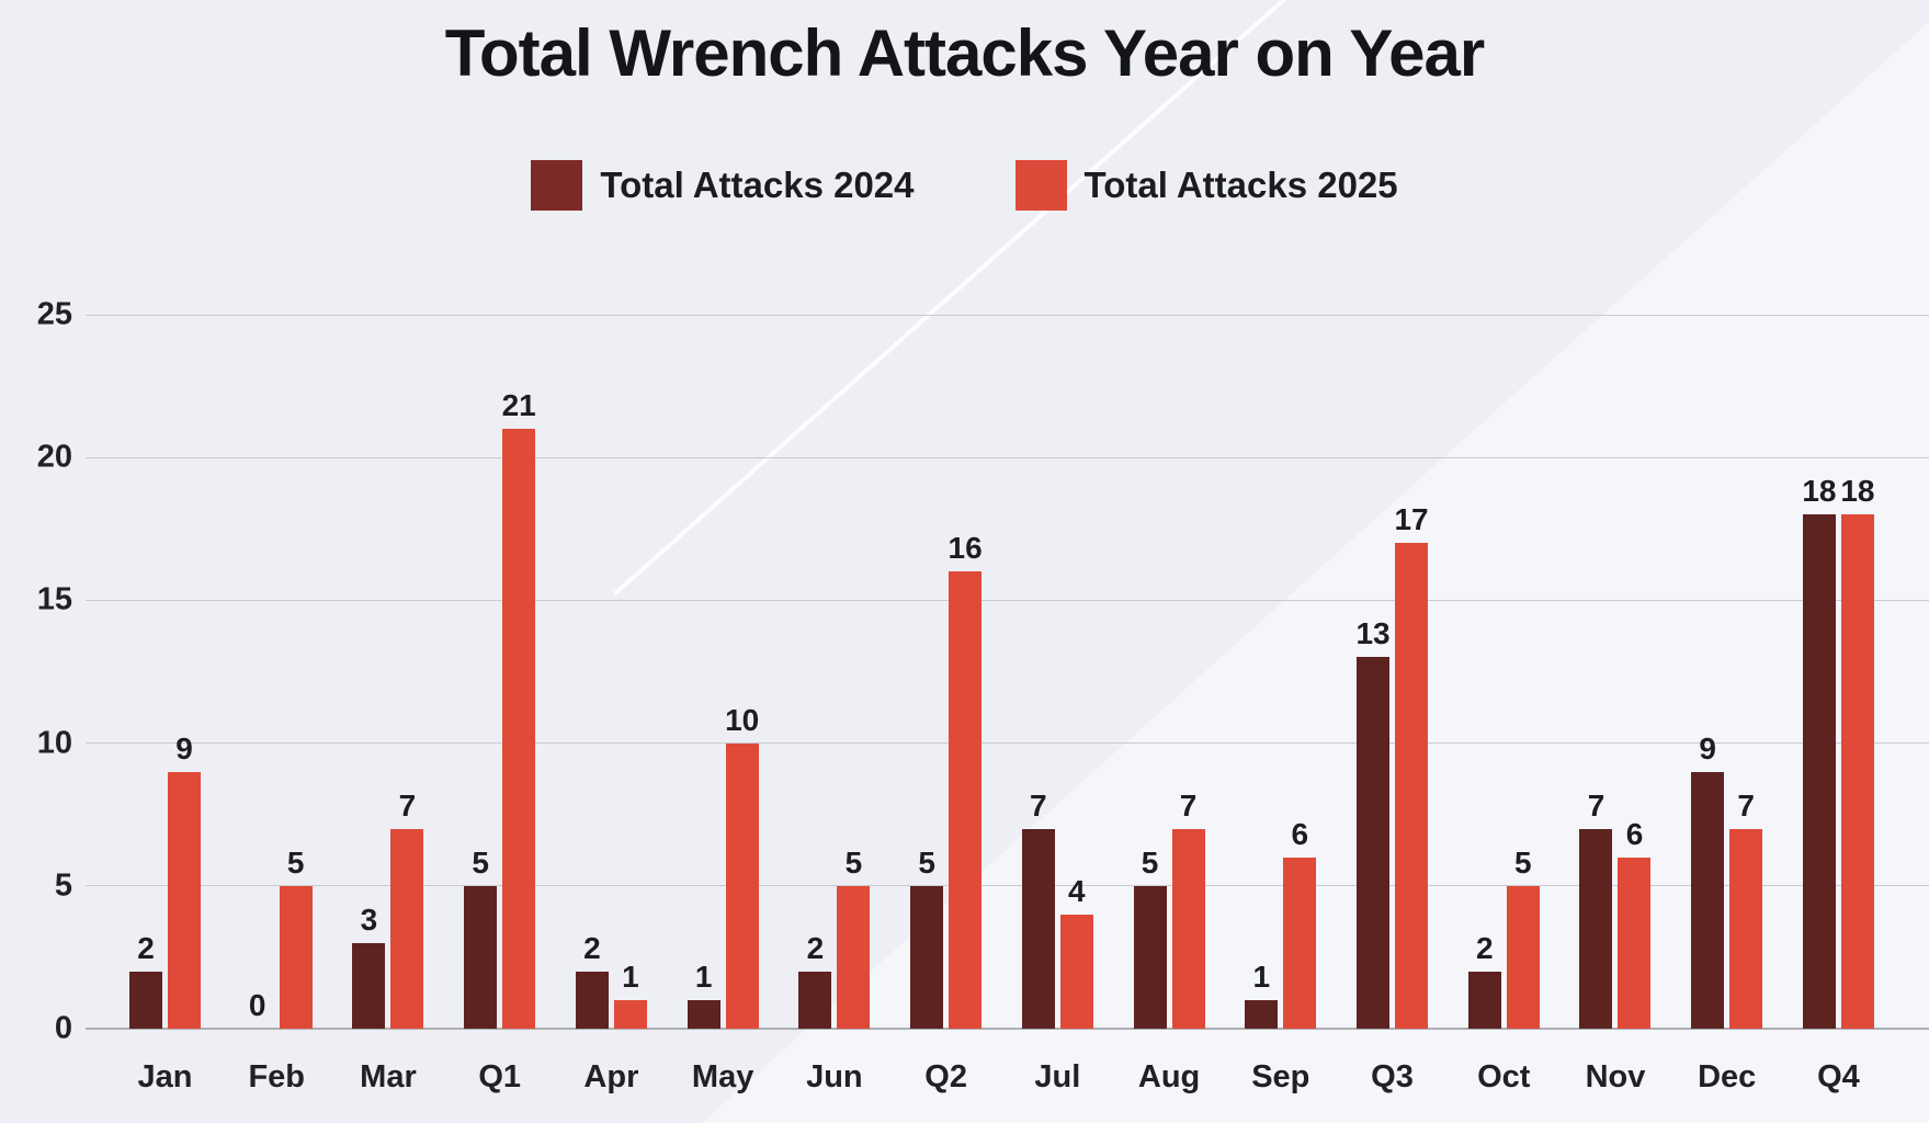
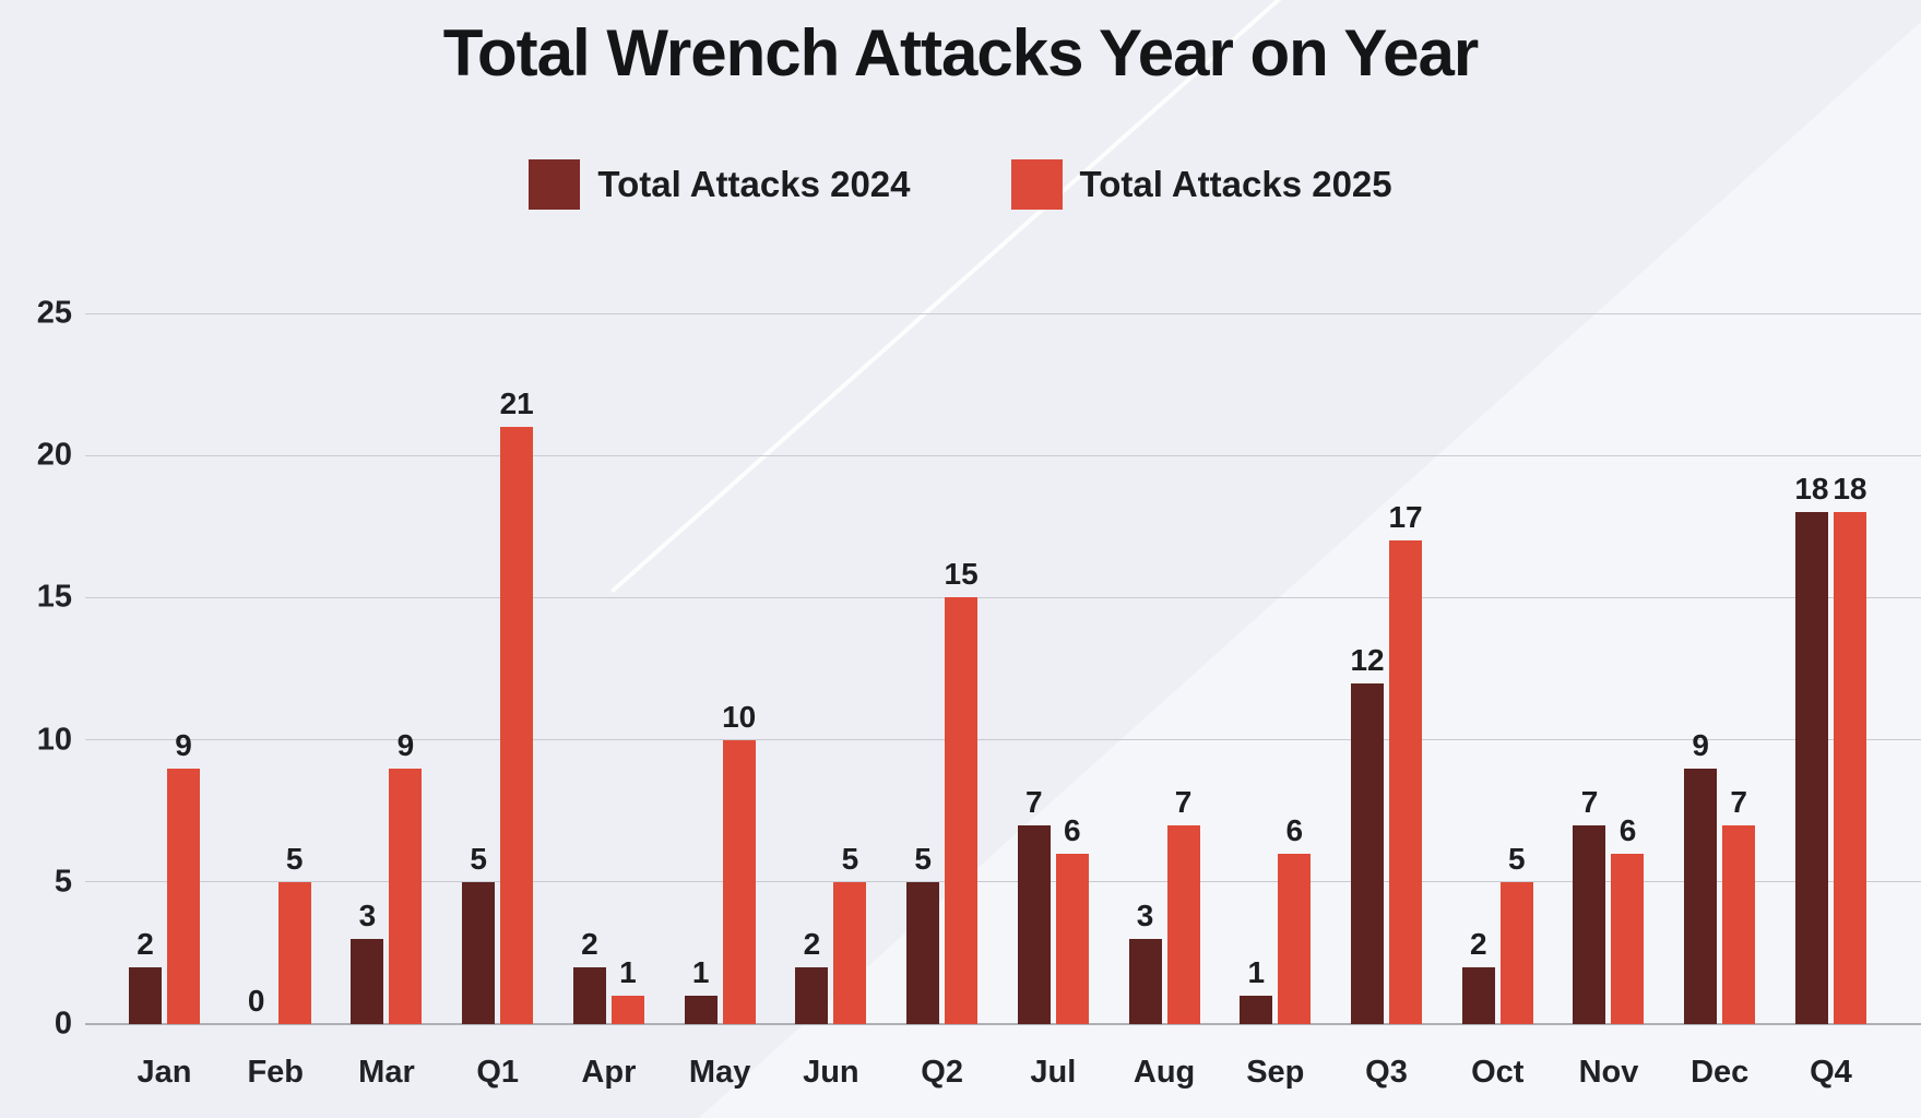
Total Attacks 2025/Mar: 7 -> 9
Total Attacks 2025/Q2: 16 -> 15
Total Attacks 2025/Jul: 4 -> 6
Total Attacks 2024/Aug: 5 -> 3
Total Attacks 2024/Q3: 13 -> 12
